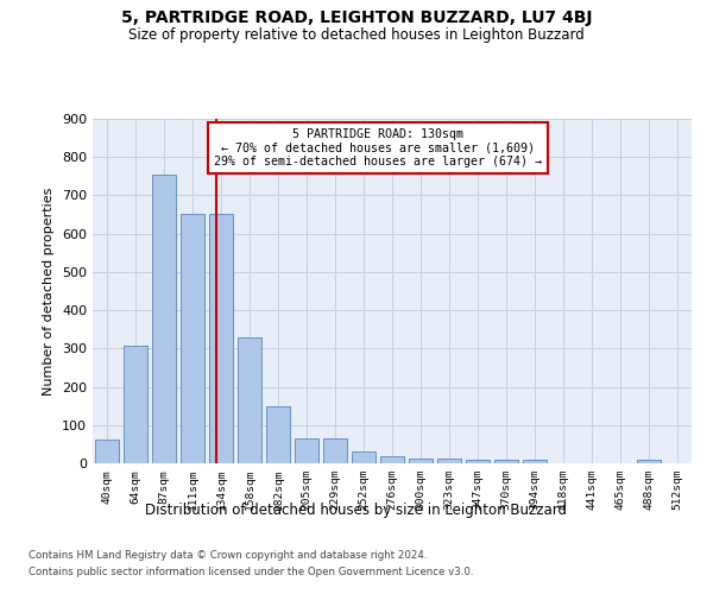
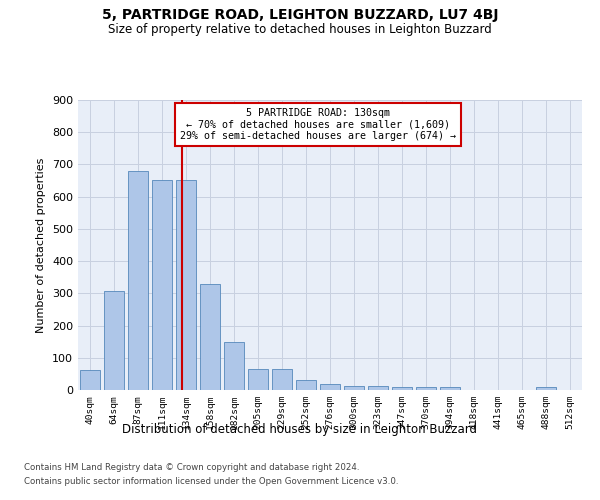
87sqm: 755 -> 681
